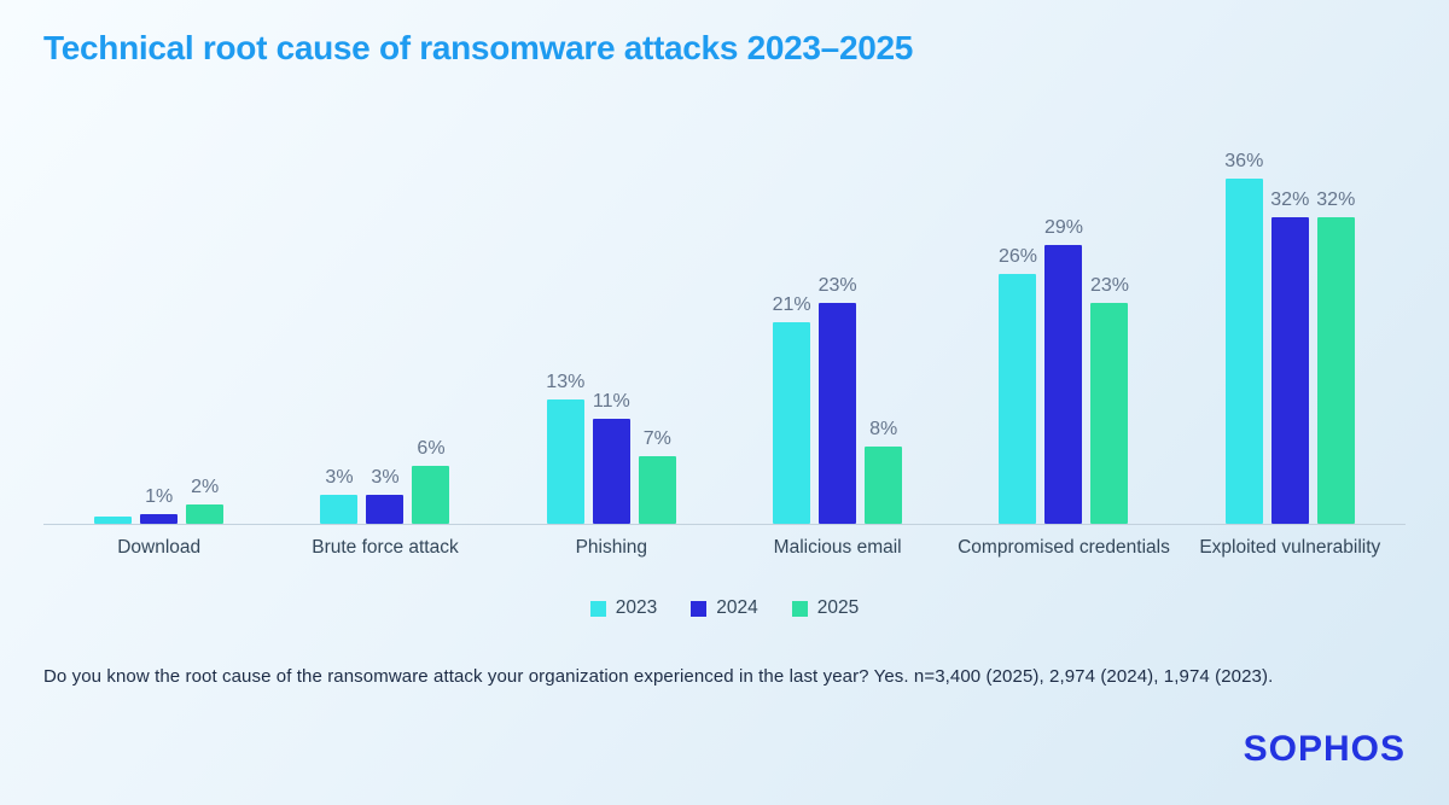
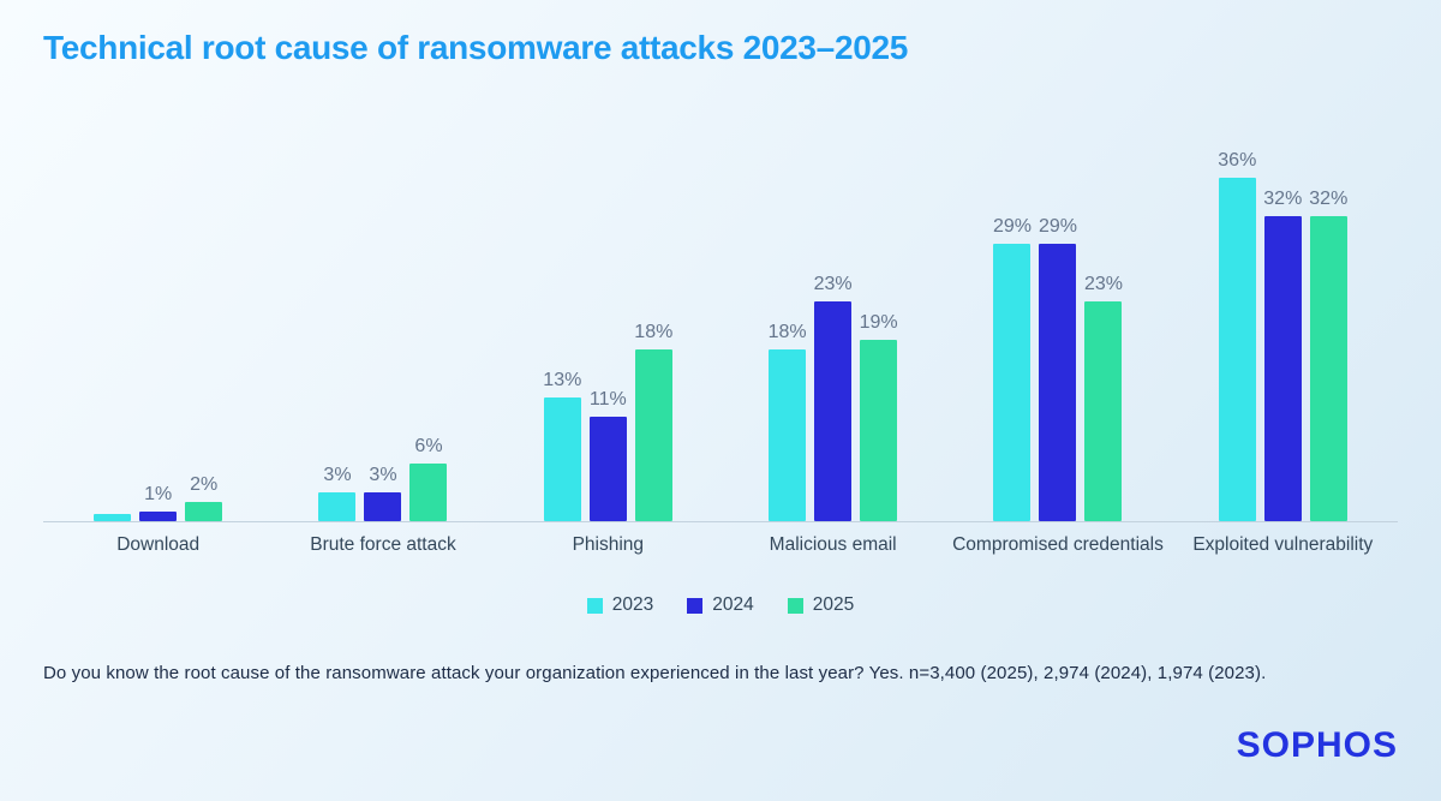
2025/Phishing: 7% -> 18%
2023/Malicious email: 21% -> 18%
2025/Malicious email: 8% -> 19%
2023/Compromised credentials: 26% -> 29%
